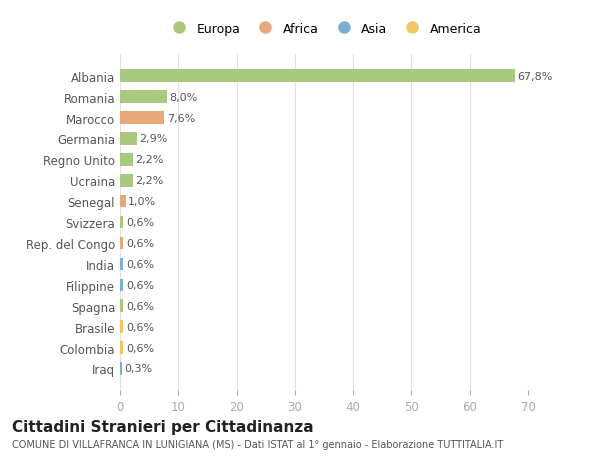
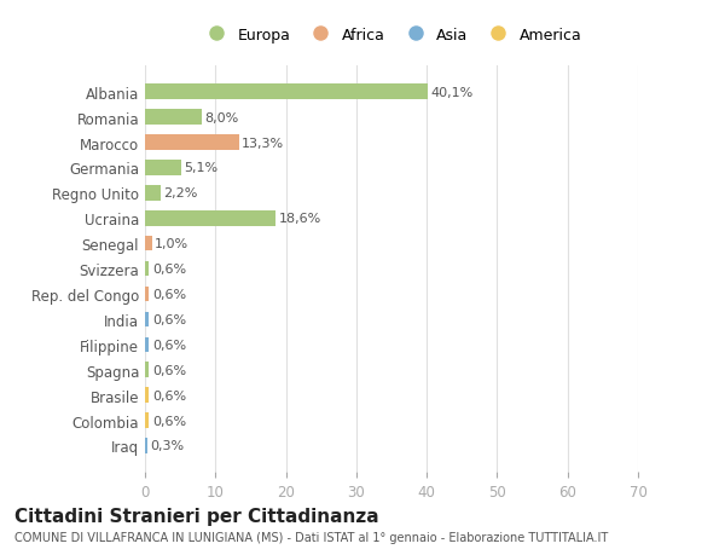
Albania: 67,8% -> 40,1%
Marocco: 7,6% -> 13,3%
Germania: 2,9% -> 5,1%
Ucraina: 2,2% -> 18,6%
